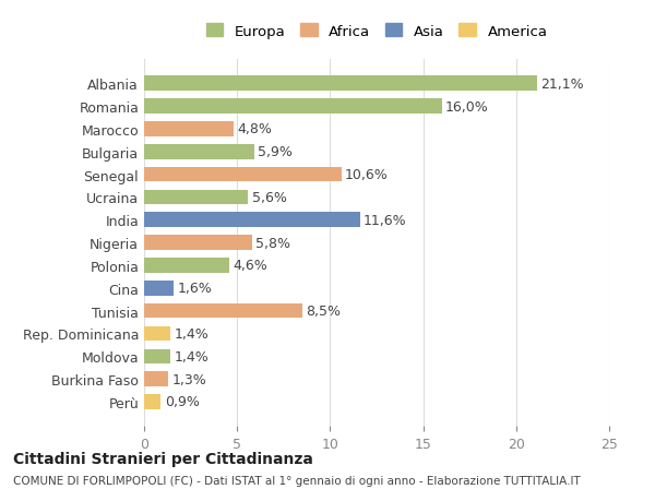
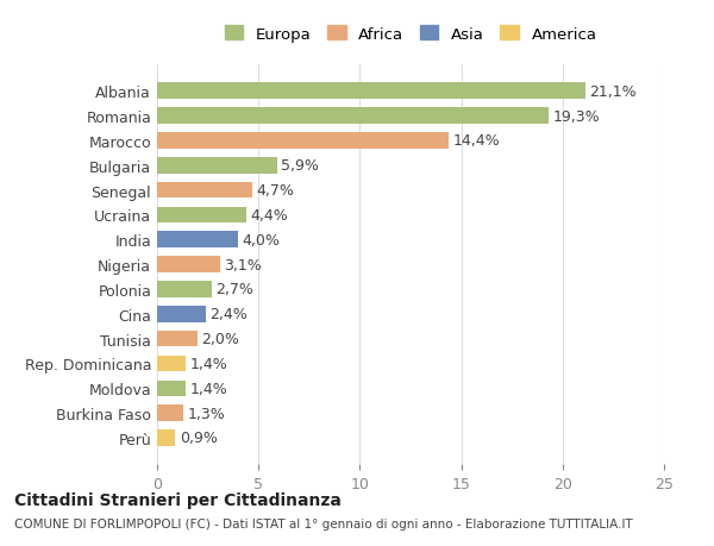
Romania: 16,0% -> 19,3%
Marocco: 4,8% -> 14,4%
Senegal: 10,6% -> 4,7%
Ucraina: 5,6% -> 4,4%
India: 11,6% -> 4,0%
Nigeria: 5,8% -> 3,1%
Polonia: 4,6% -> 2,7%
Cina: 1,6% -> 2,4%
Tunisia: 8,5% -> 2,0%
